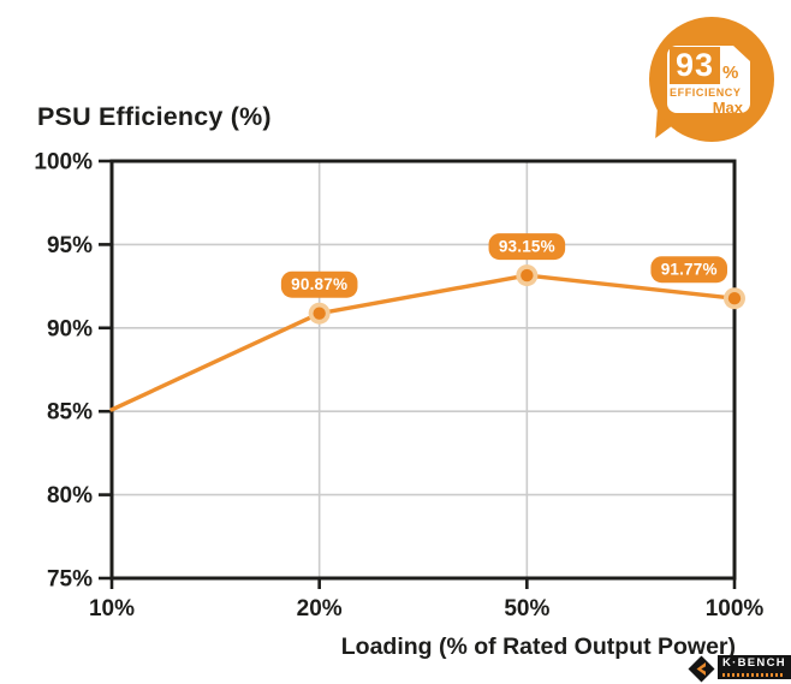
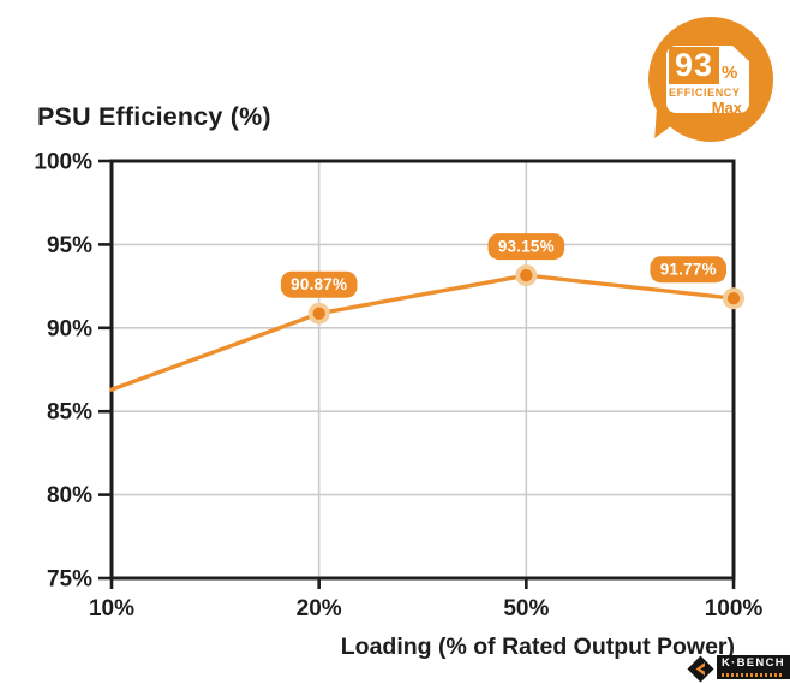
10%: 85.1% -> 86.3%
